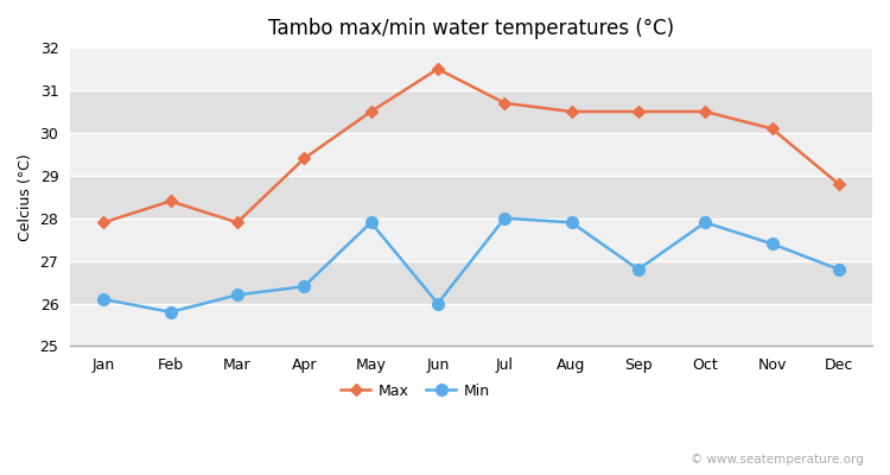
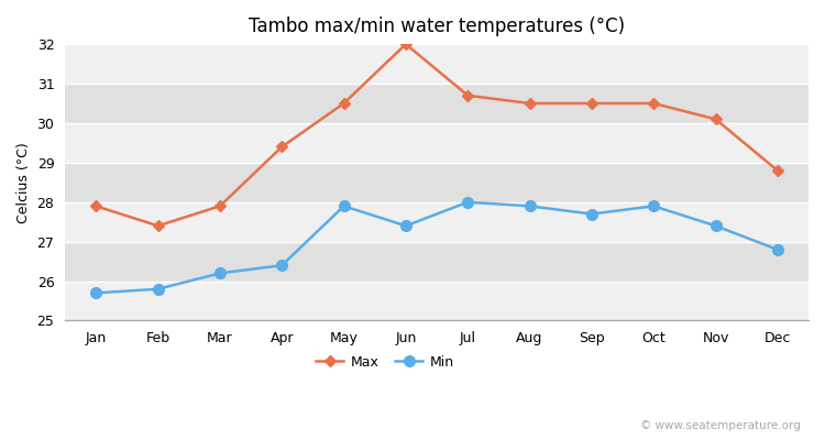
Min/Jan: 26.1 -> 25.7
Max/Feb: 28.4 -> 27.4
Max/Jun: 31.5 -> 32.0
Min/Jun: 26.0 -> 27.4
Min/Sep: 26.8 -> 27.7
